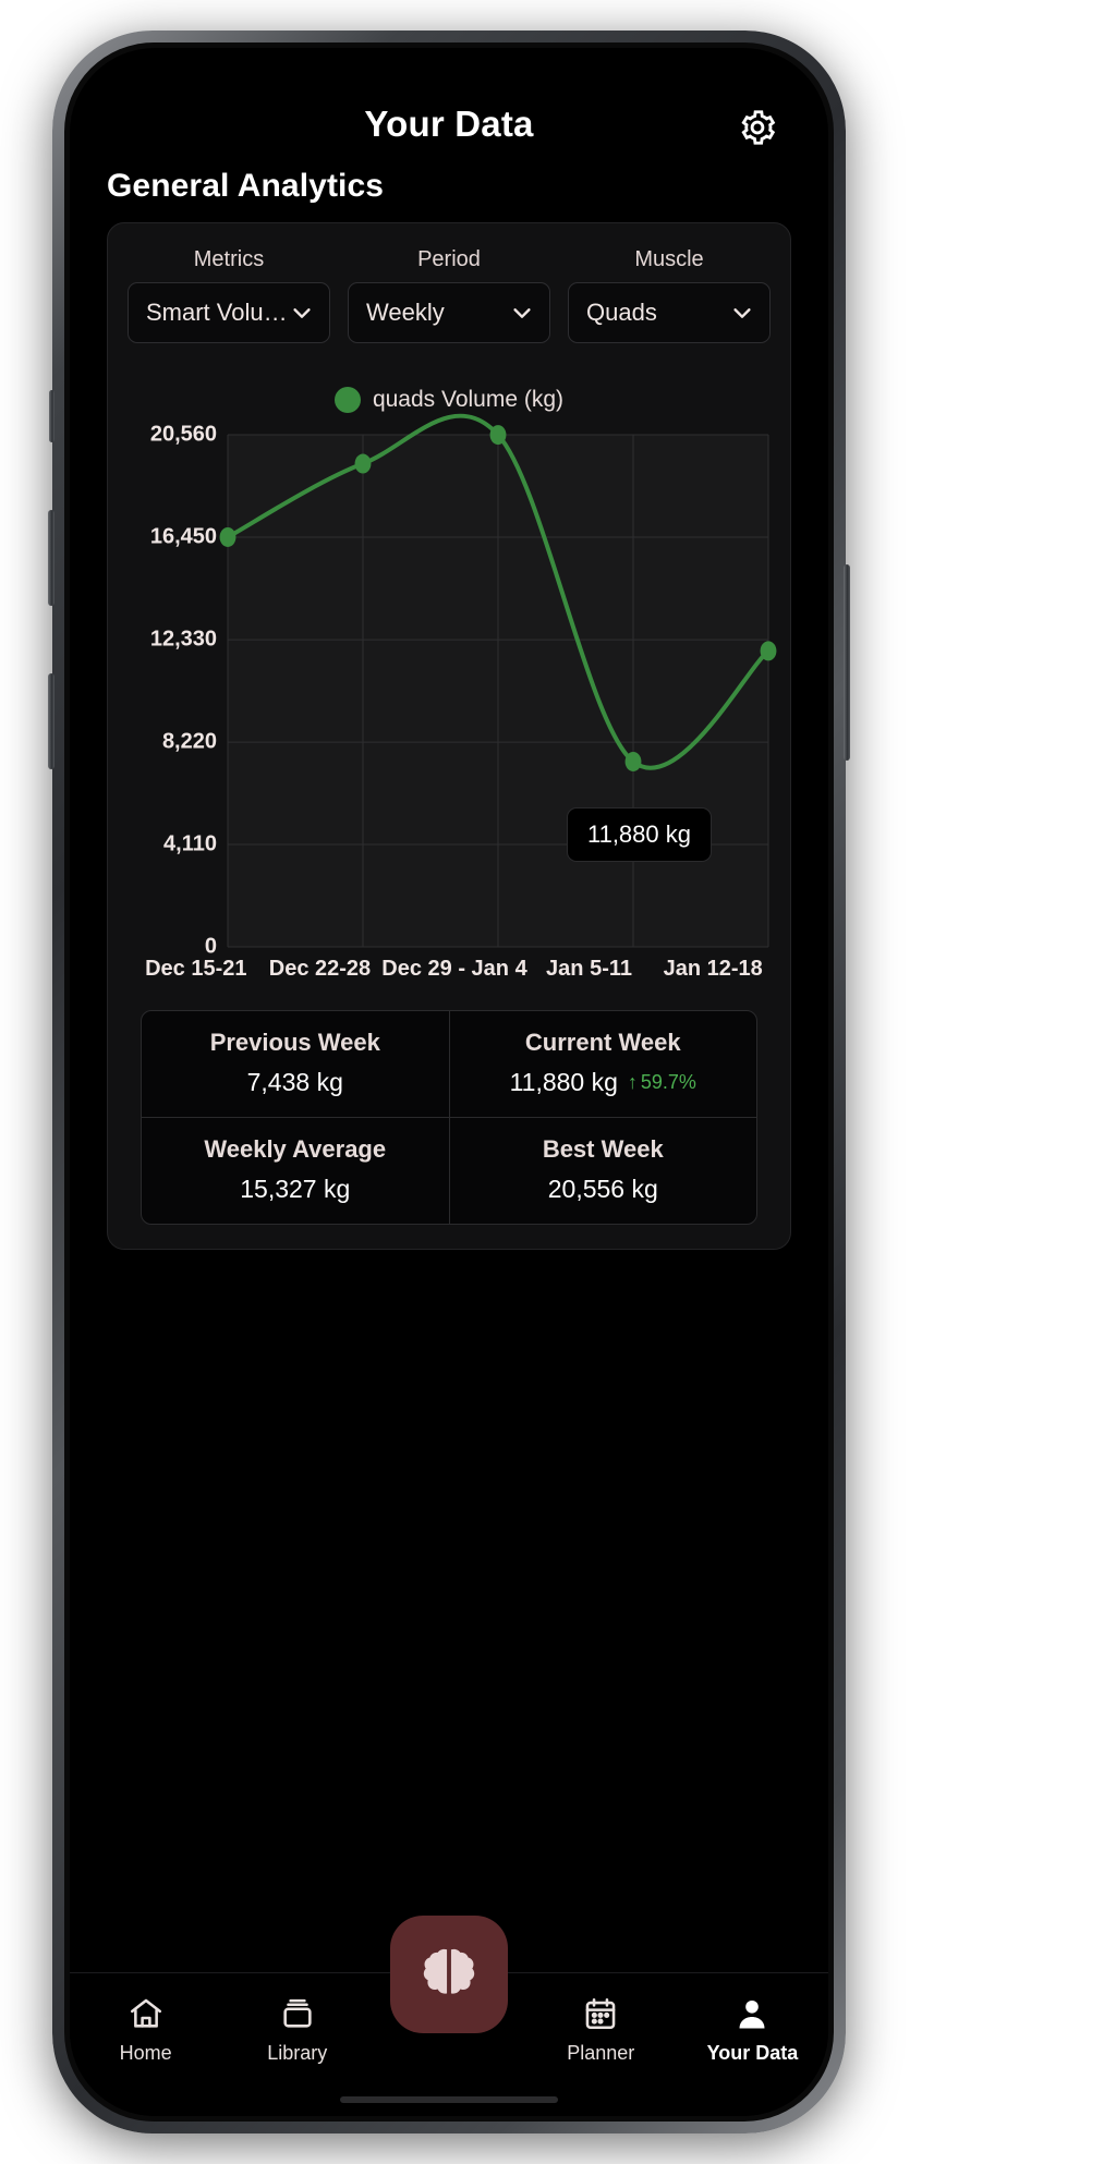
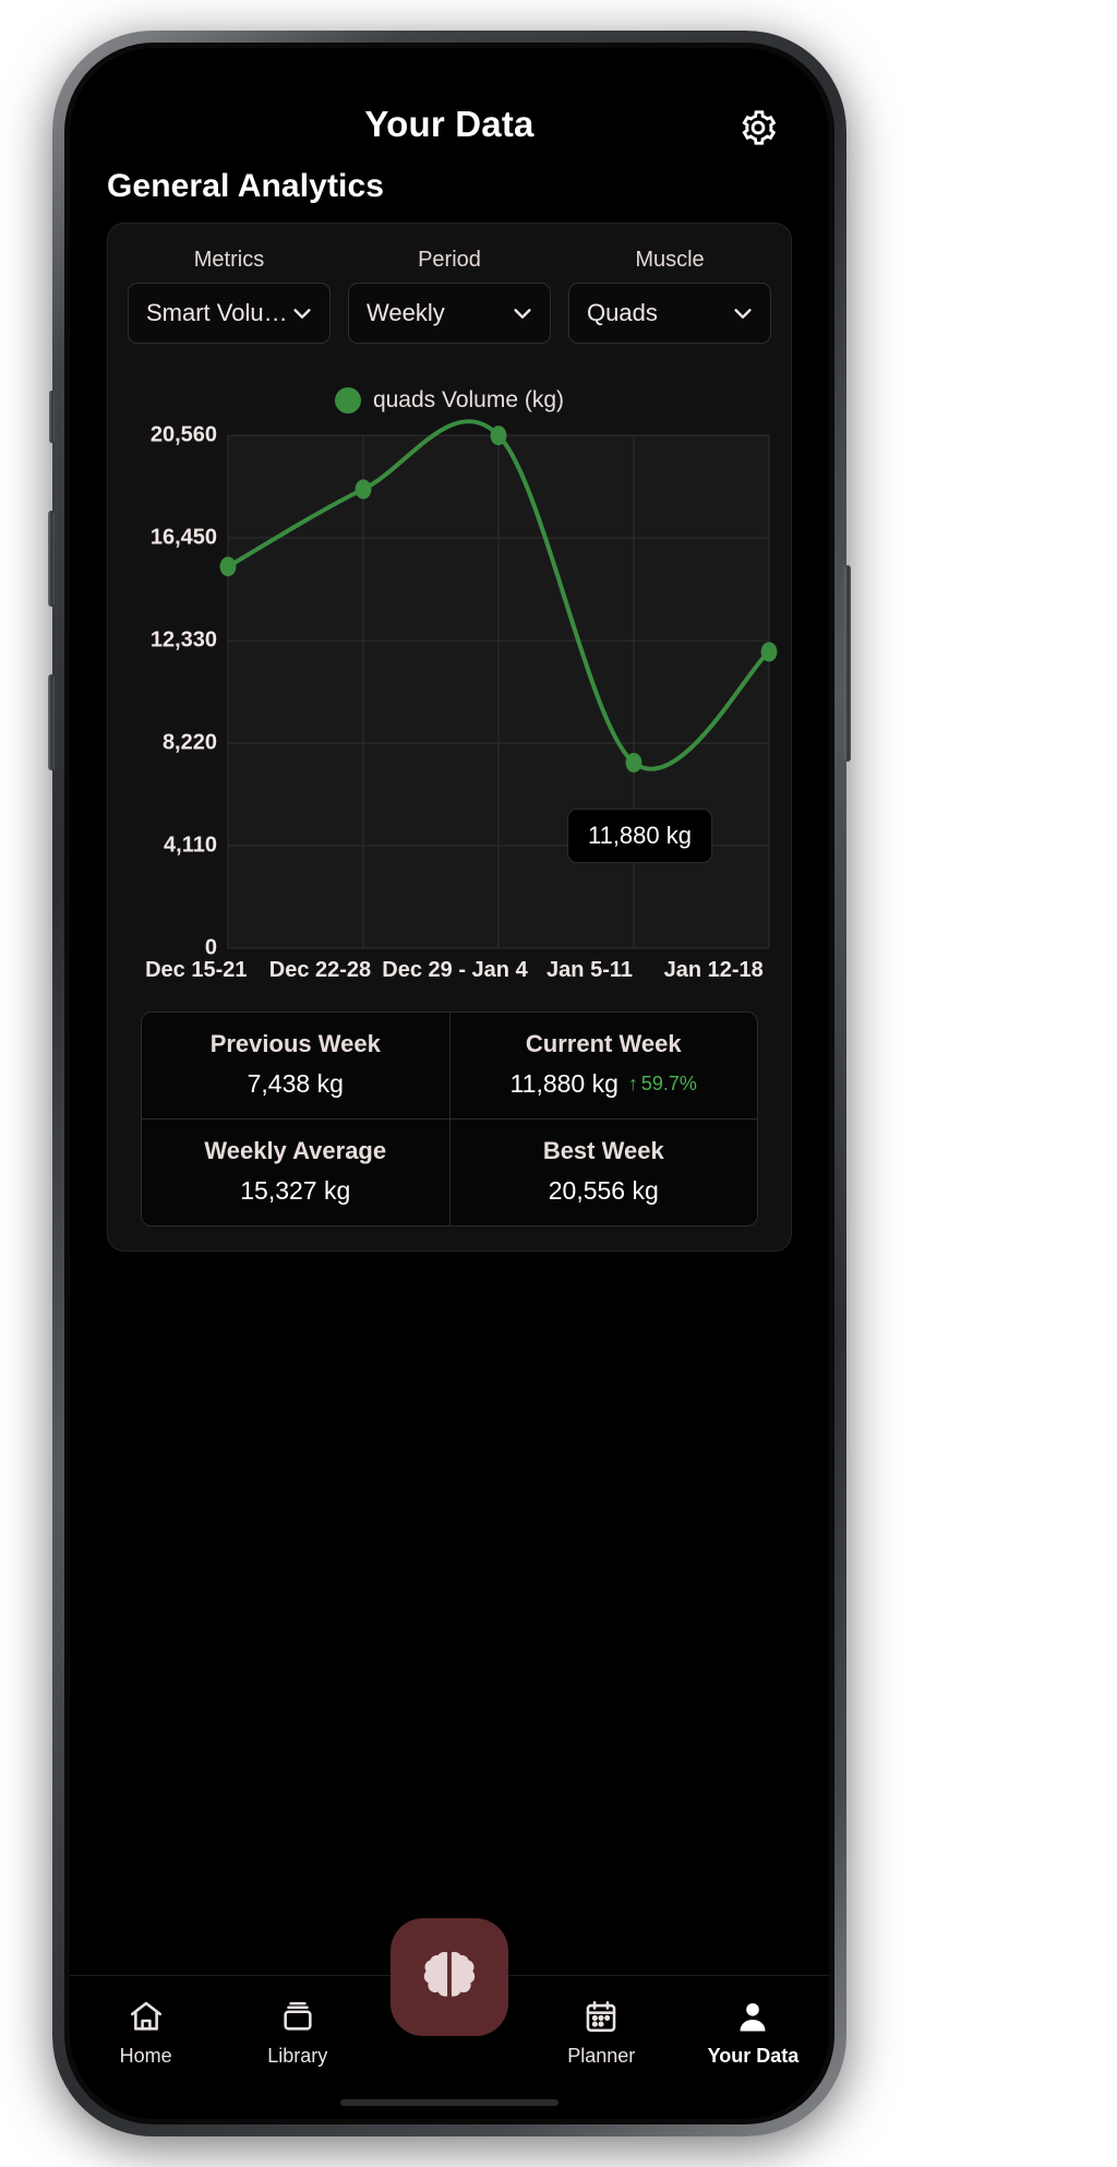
Dec 15-21: 16400 -> 15300
Dec 22-28: 19400 -> 18400
